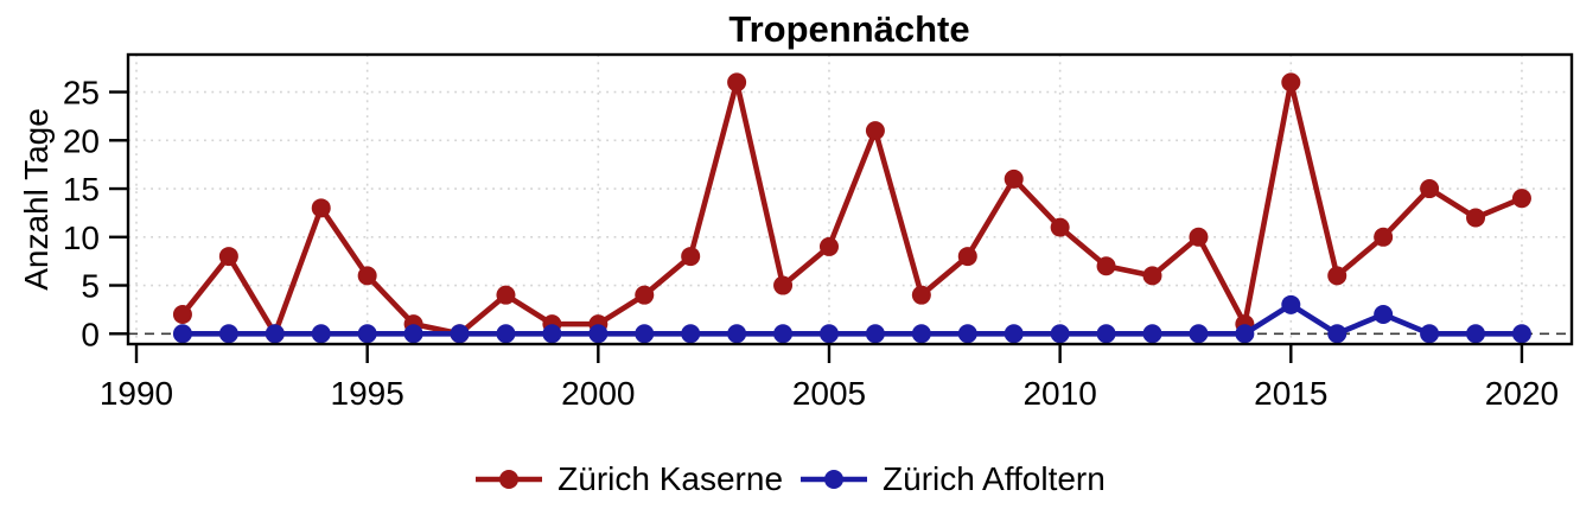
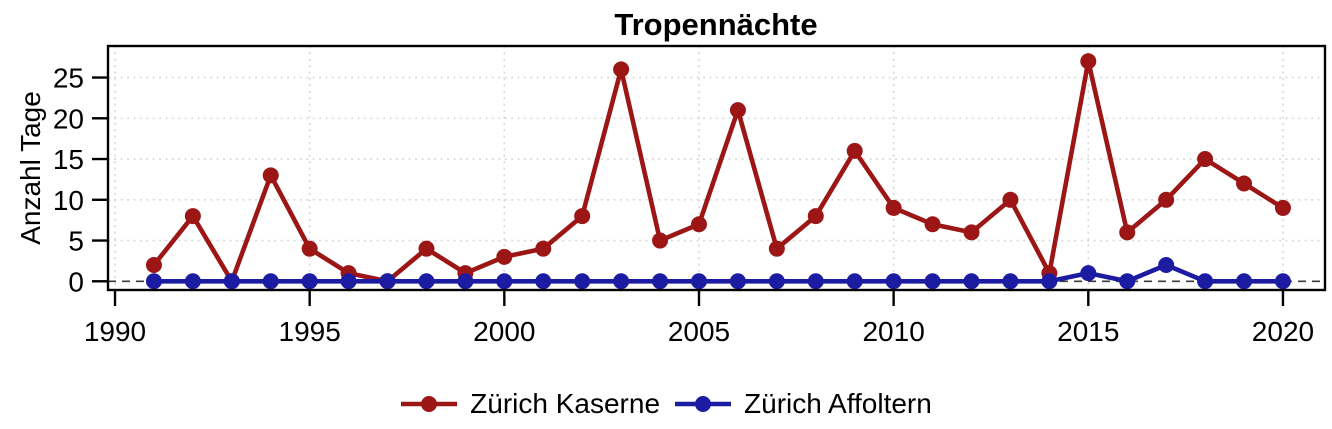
Zürich Kaserne/1995: 6 -> 4
Zürich Kaserne/2000: 1 -> 3
Zürich Kaserne/2005: 9 -> 7
Zürich Kaserne/2010: 11 -> 9
Zürich Kaserne/2015: 26 -> 27
Zürich Affoltern/2015: 3 -> 1
Zürich Kaserne/2020: 14 -> 9
